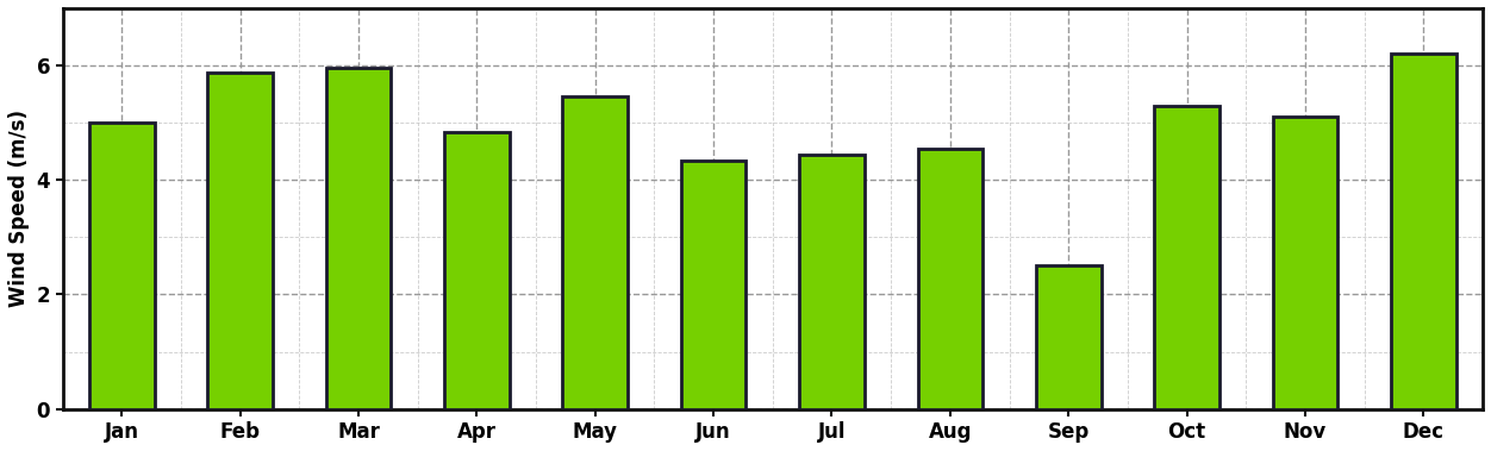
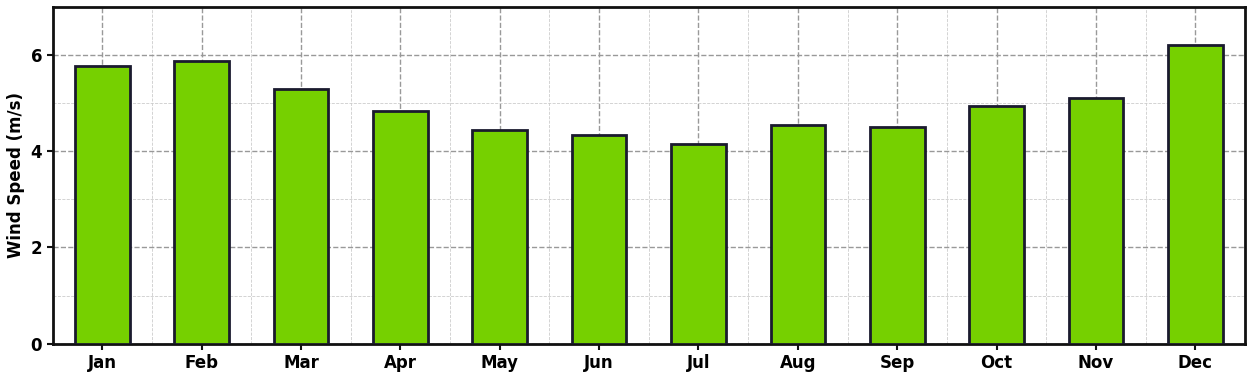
Jan: 5.00 -> 5.77
Mar: 5.95 -> 5.30
May: 5.45 -> 4.44
Jul: 4.45 -> 4.15
Sep: 2.50 -> 4.50
Oct: 5.30 -> 4.95
